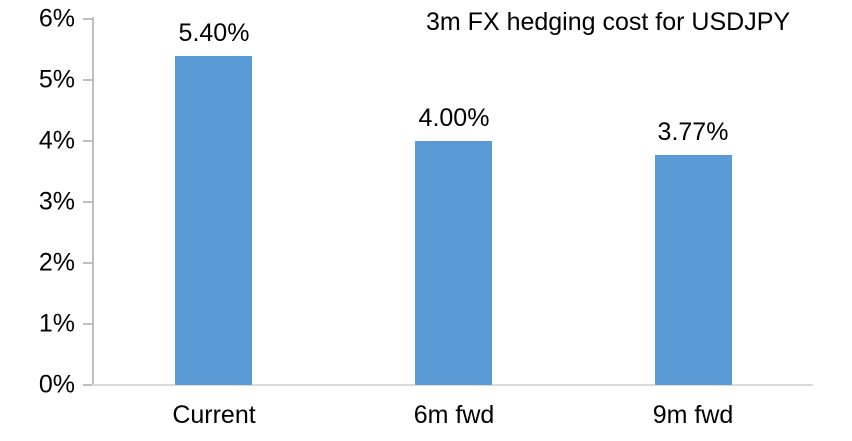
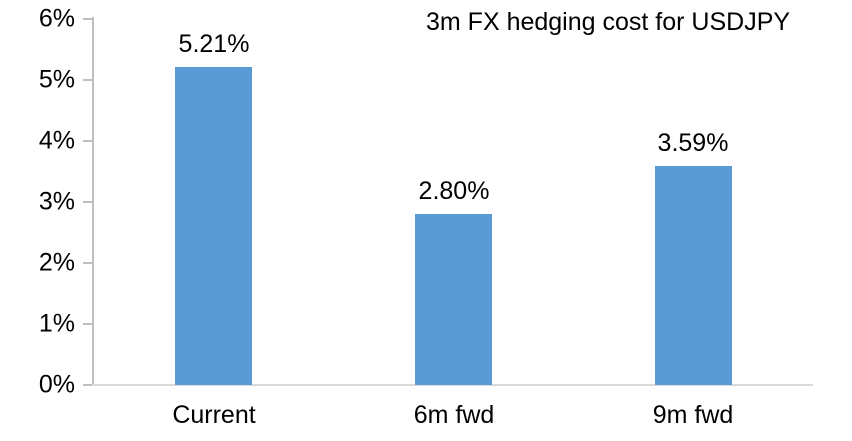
Current: 5.40% -> 5.21%
6m fwd: 4.00% -> 2.80%
9m fwd: 3.77% -> 3.59%
